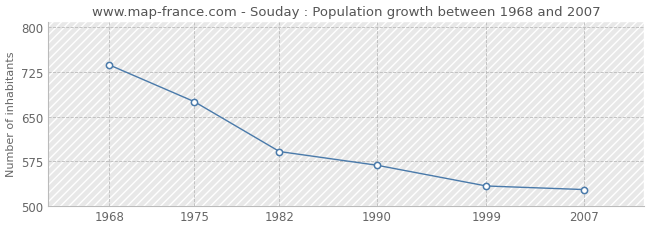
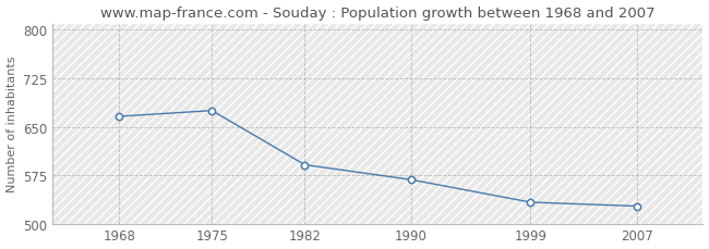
1968: 737 -> 666
